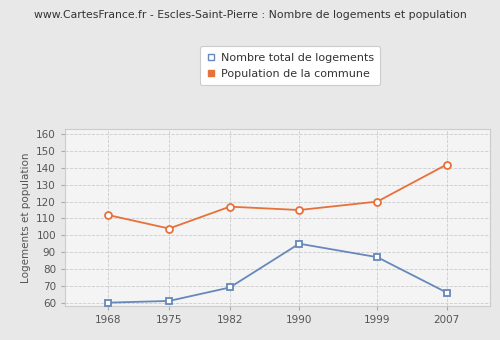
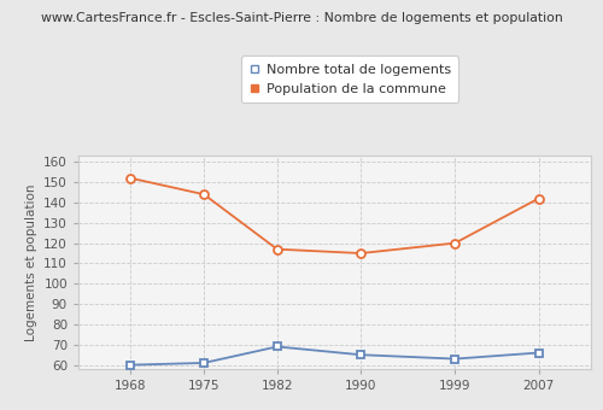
Population de la commune/1968: 112 -> 152
Population de la commune/1975: 104 -> 144
Nombre total de logements/1990: 95 -> 65
Nombre total de logements/1999: 87 -> 63
